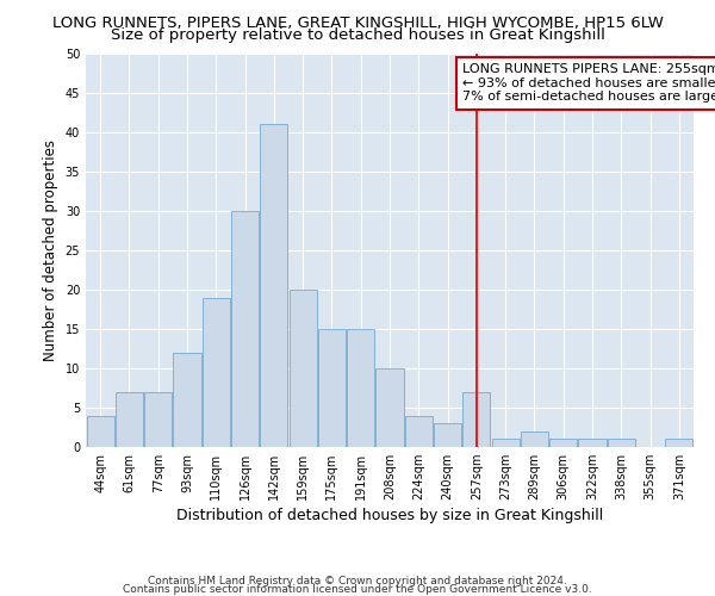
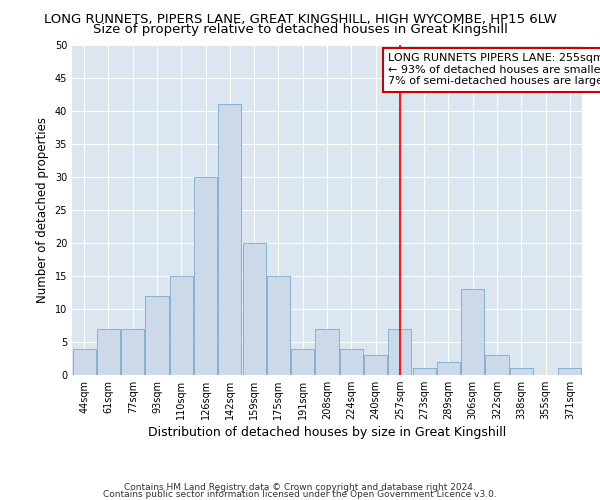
110sqm: 19 -> 15
191sqm: 15 -> 4
208sqm: 10 -> 7
306sqm: 1 -> 13
322sqm: 1 -> 3
